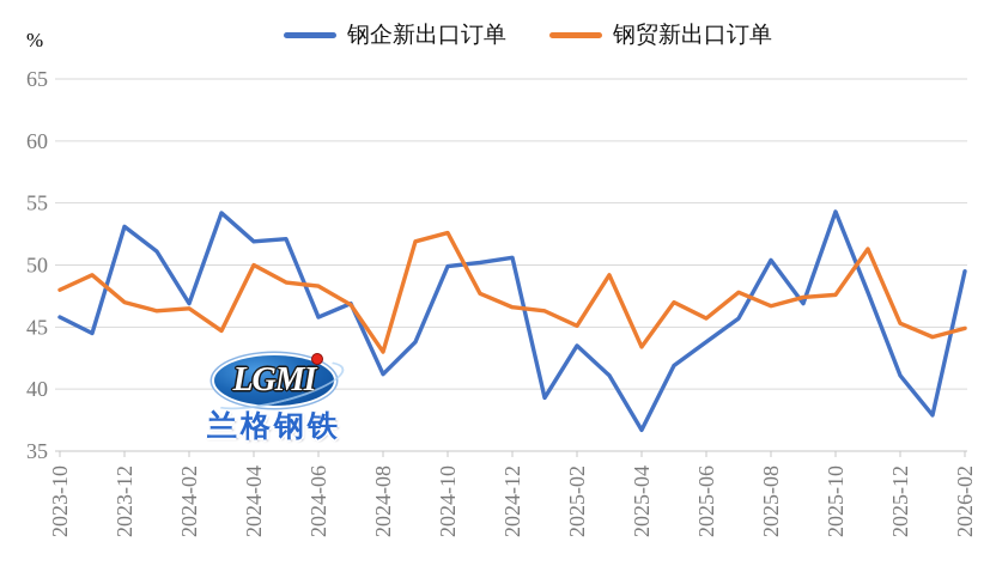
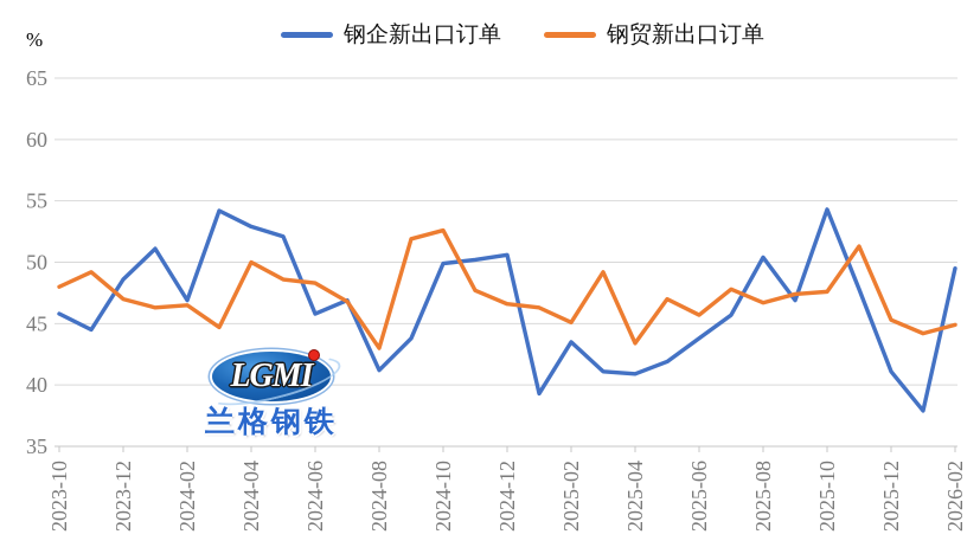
钢企新出口订单/2023-12: 53.1 -> 48.6
钢企新出口订单/2024-04: 51.9 -> 52.9
钢企新出口订单/2025-04: 36.7 -> 40.9
